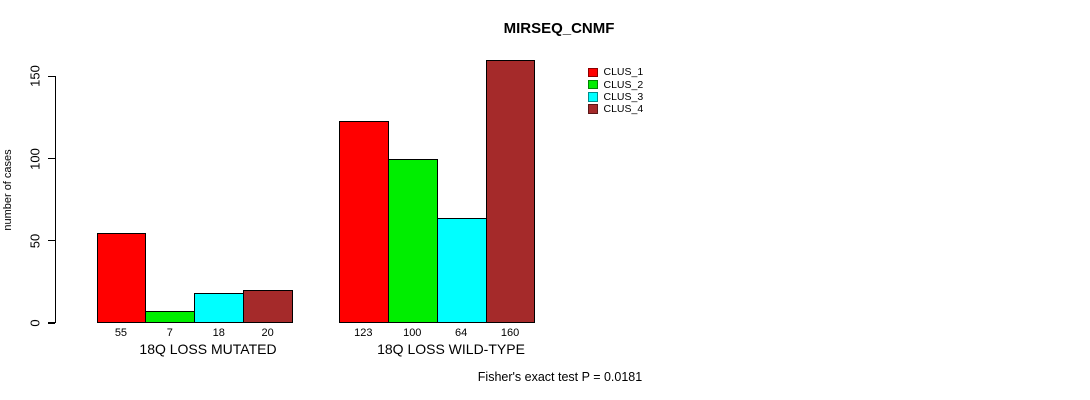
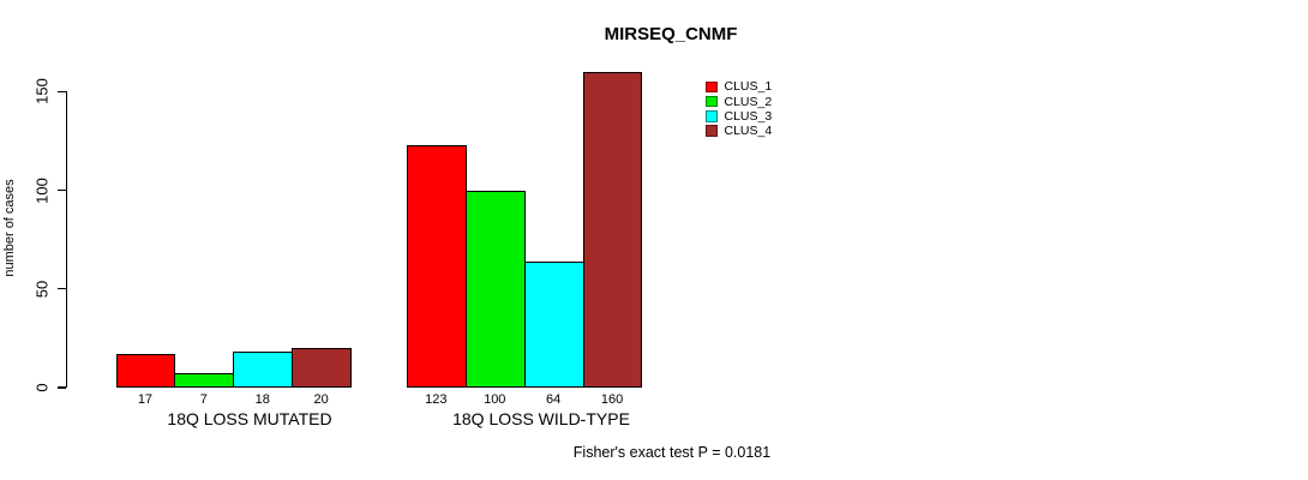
CLUS_1/18Q LOSS MUTATED: 55 -> 17
